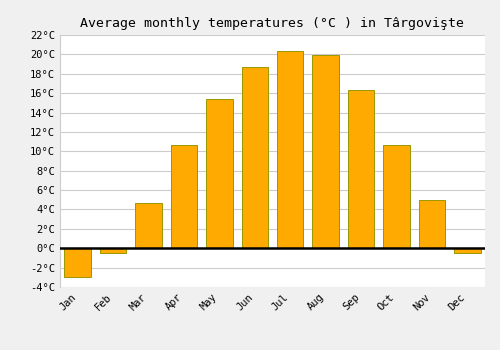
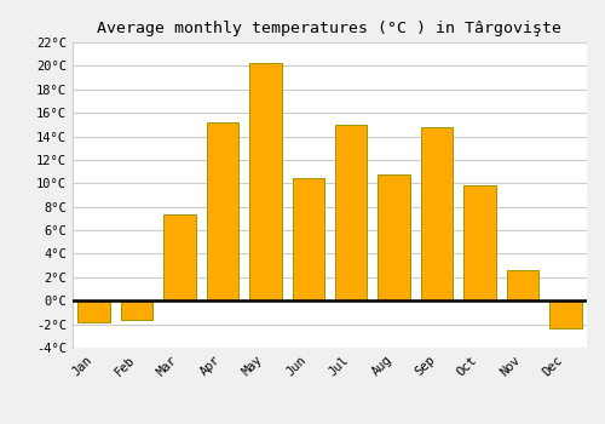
Jan: -3.0°C -> -1.8°C
Feb: -0.5°C -> -1.6°C
Mar: 4.7°C -> 7.4°C
Apr: 10.6°C -> 15.2°C
May: 15.4°C -> 20.2°C
Jun: 18.7°C -> 10.4°C
Jul: 20.3°C -> 15.0°C
Aug: 19.9°C -> 10.8°C
Sep: 16.3°C -> 14.8°C
Oct: 10.7°C -> 9.8°C
Nov: 5.0°C -> 2.6°C
Dec: -0.5°C -> -2.4°C
